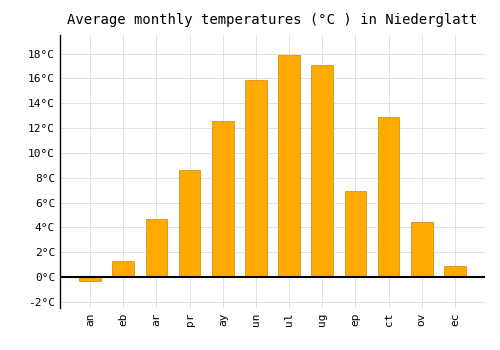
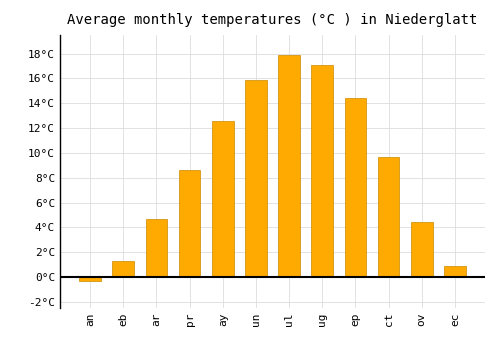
ep: 6.9°C -> 14.4°C
ct: 12.9°C -> 9.7°C
